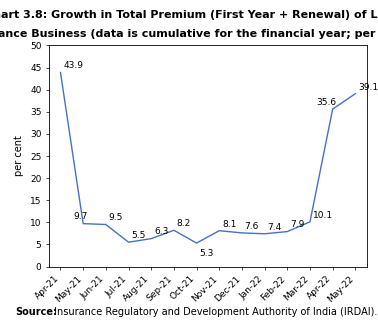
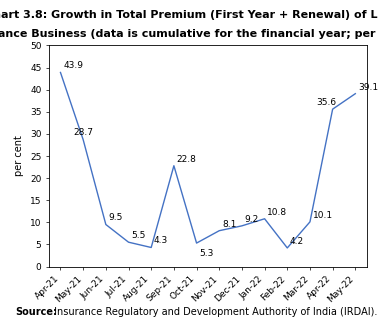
May-21: 9.7 -> 28.7
Aug-21: 6.3 -> 4.3
Sep-21: 8.2 -> 22.8
Dec-21: 7.6 -> 9.2
Jan-22: 7.4 -> 10.8
Feb-22: 7.9 -> 4.2
